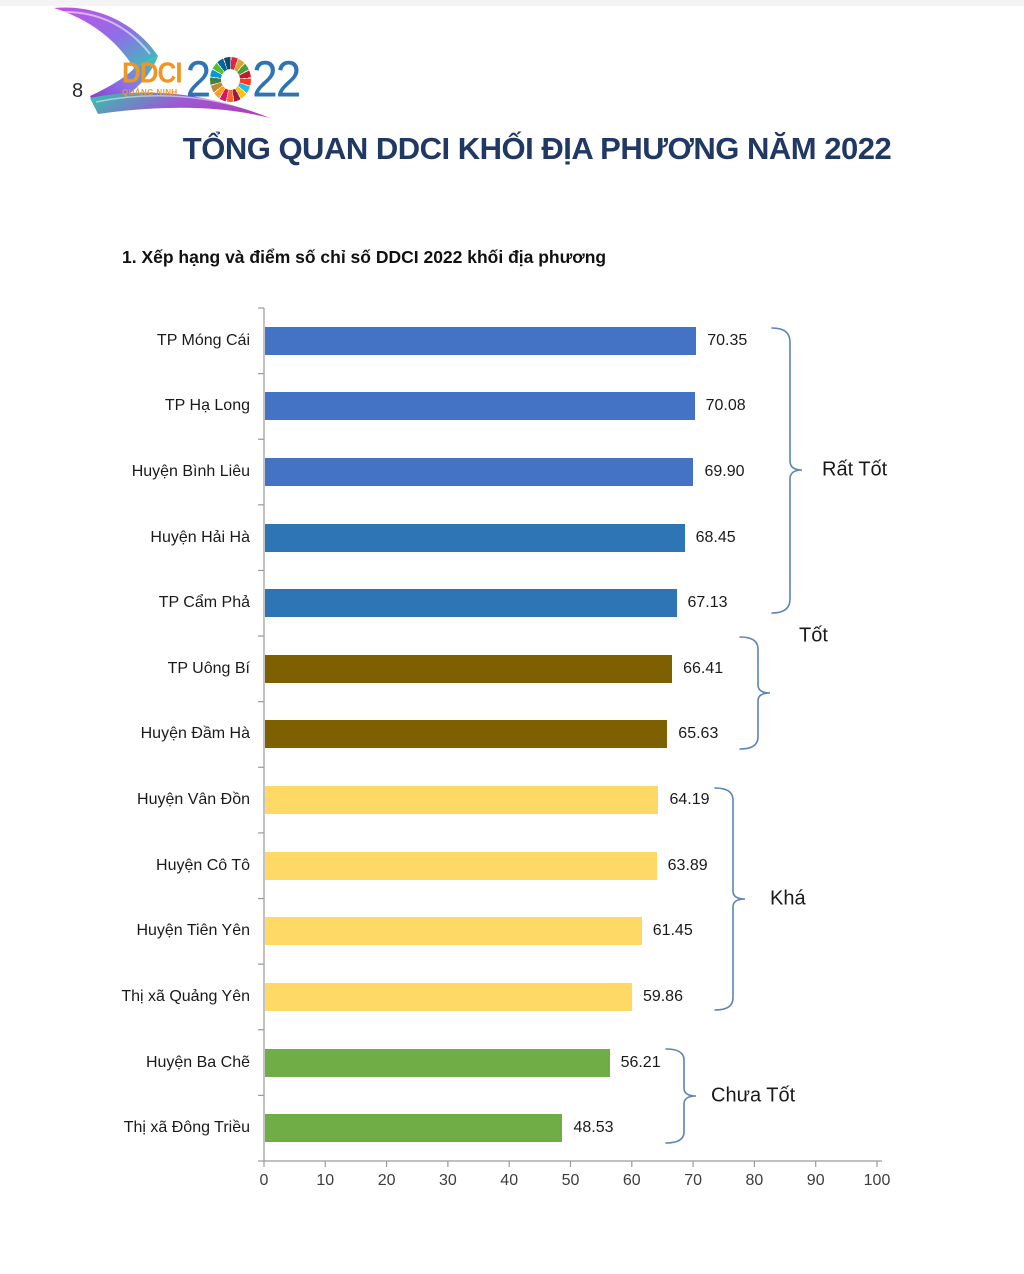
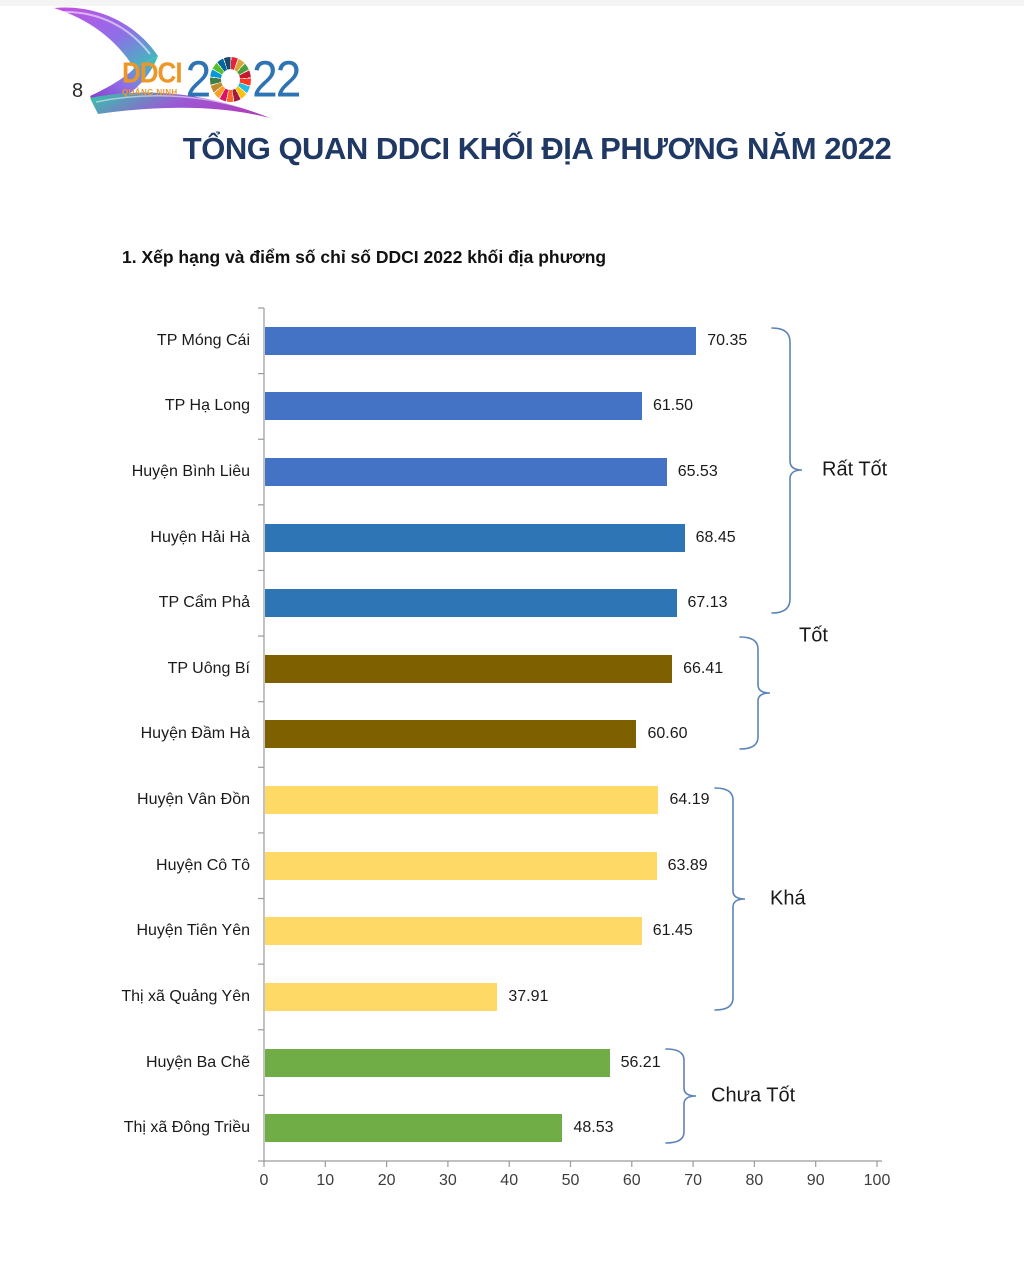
TP Hạ Long: 70.08 -> 61.50
Huyện Bình Liêu: 69.90 -> 65.53
Huyện Đầm Hà: 65.63 -> 60.60
Thị xã Quảng Yên: 59.86 -> 37.91
